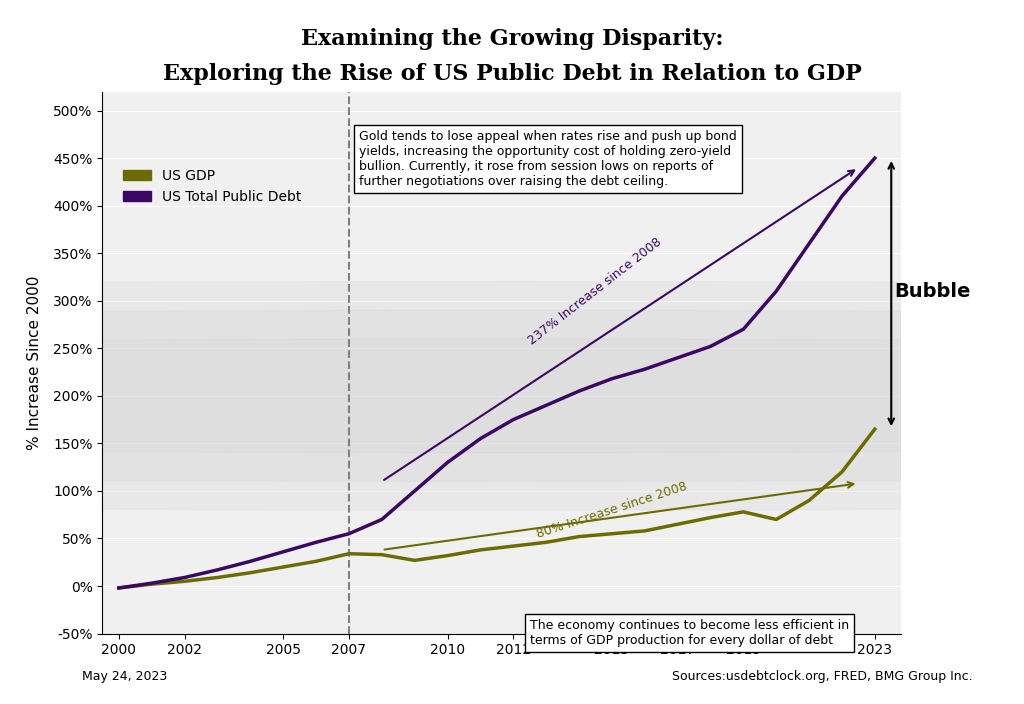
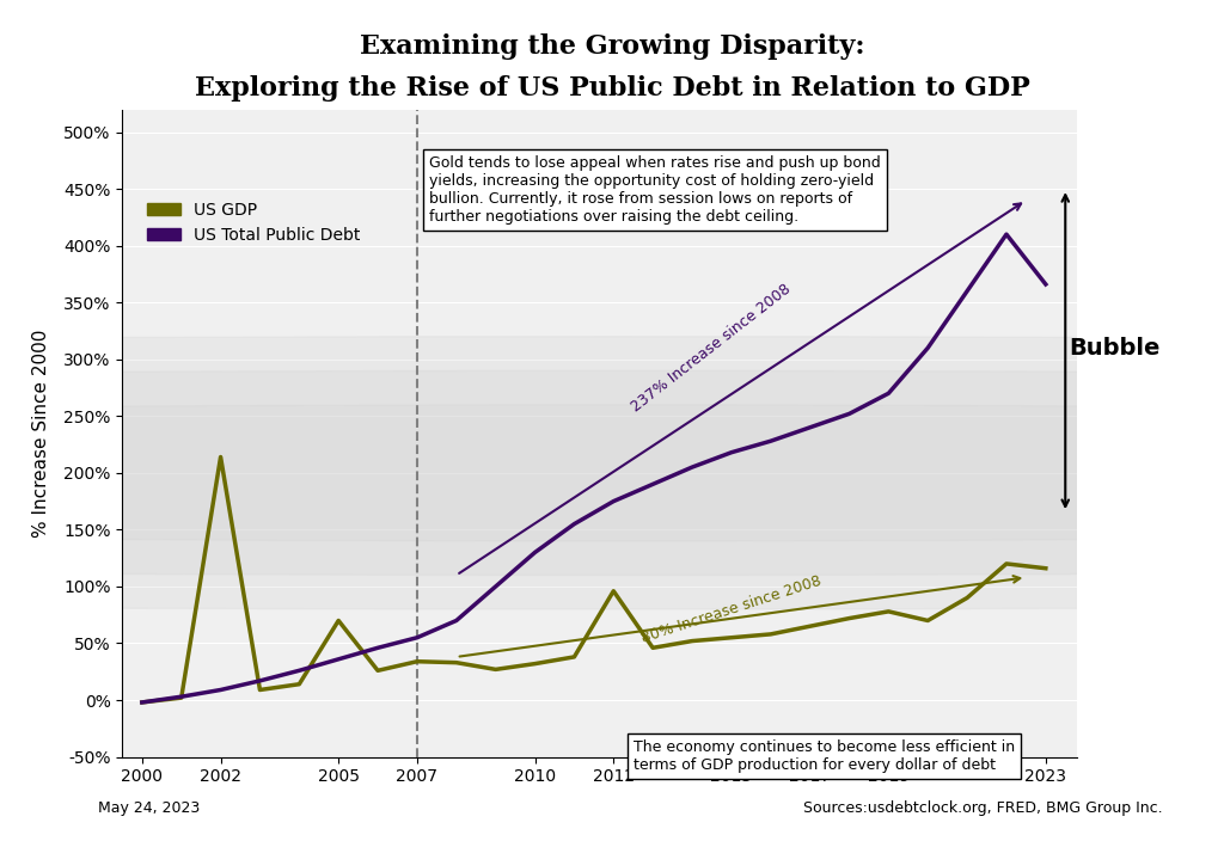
US GDP/2002: 5% -> 214%
US GDP/2005: 20% -> 70%
US GDP/2012: 42% -> 96%
US GDP/2023: 165% -> 116%
US Total Public Debt/2023: 450% -> 366%
